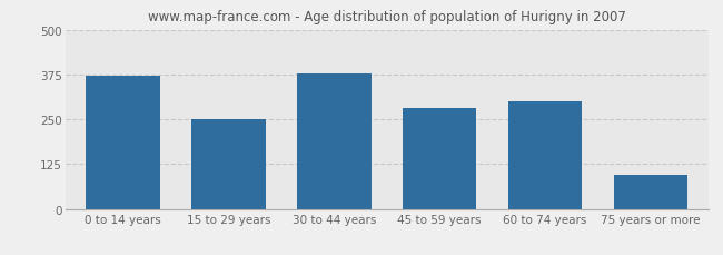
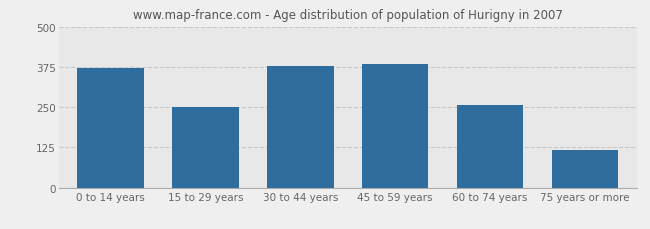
45 to 59 years: 280 -> 385
60 to 74 years: 300 -> 258
75 years or more: 95 -> 118
